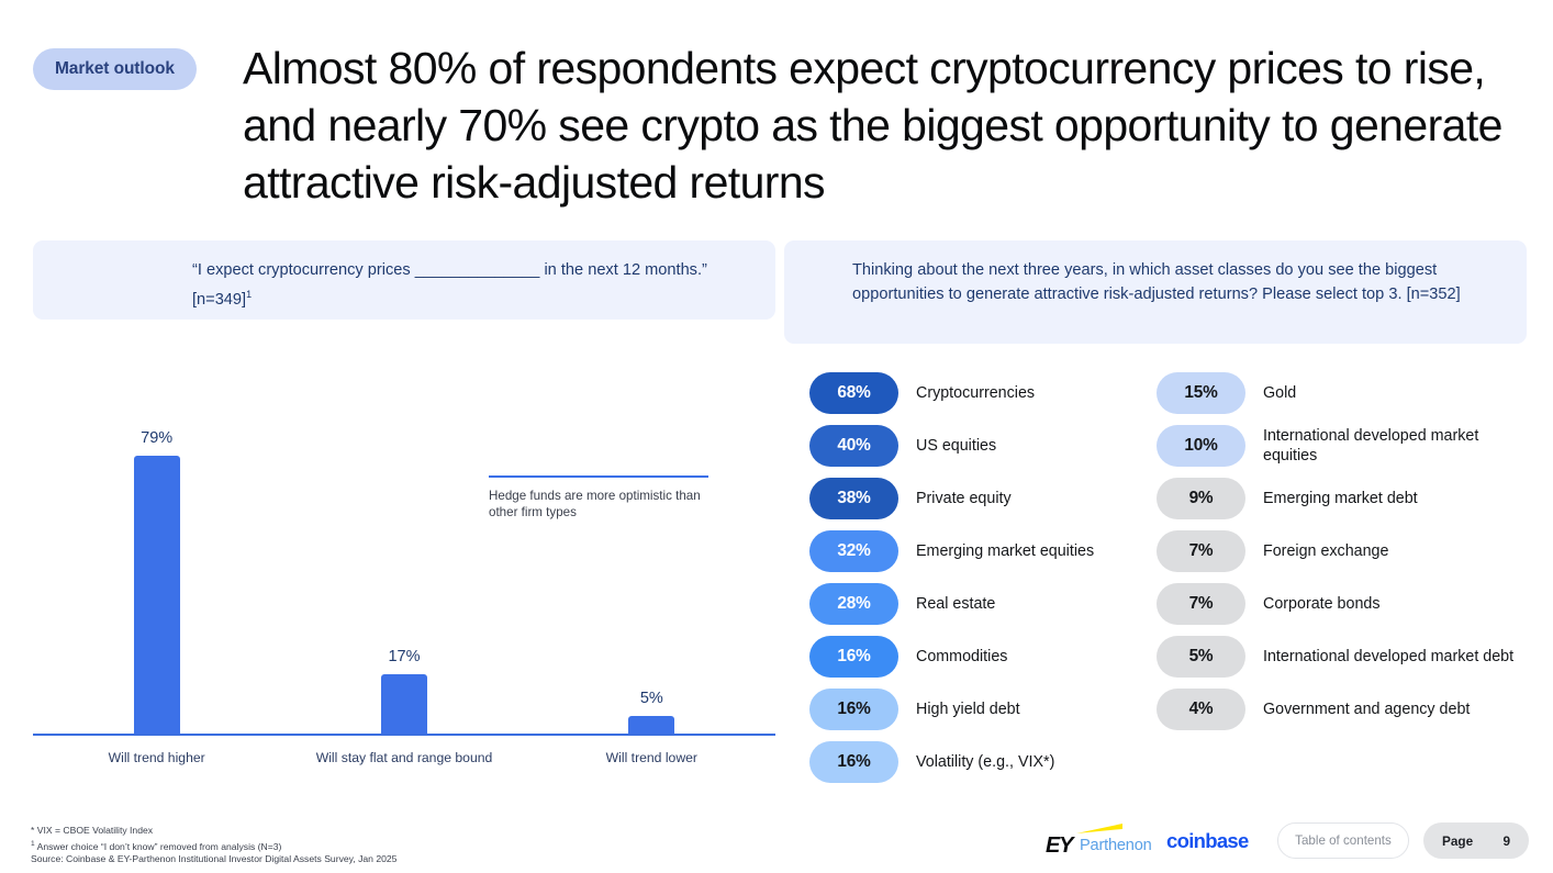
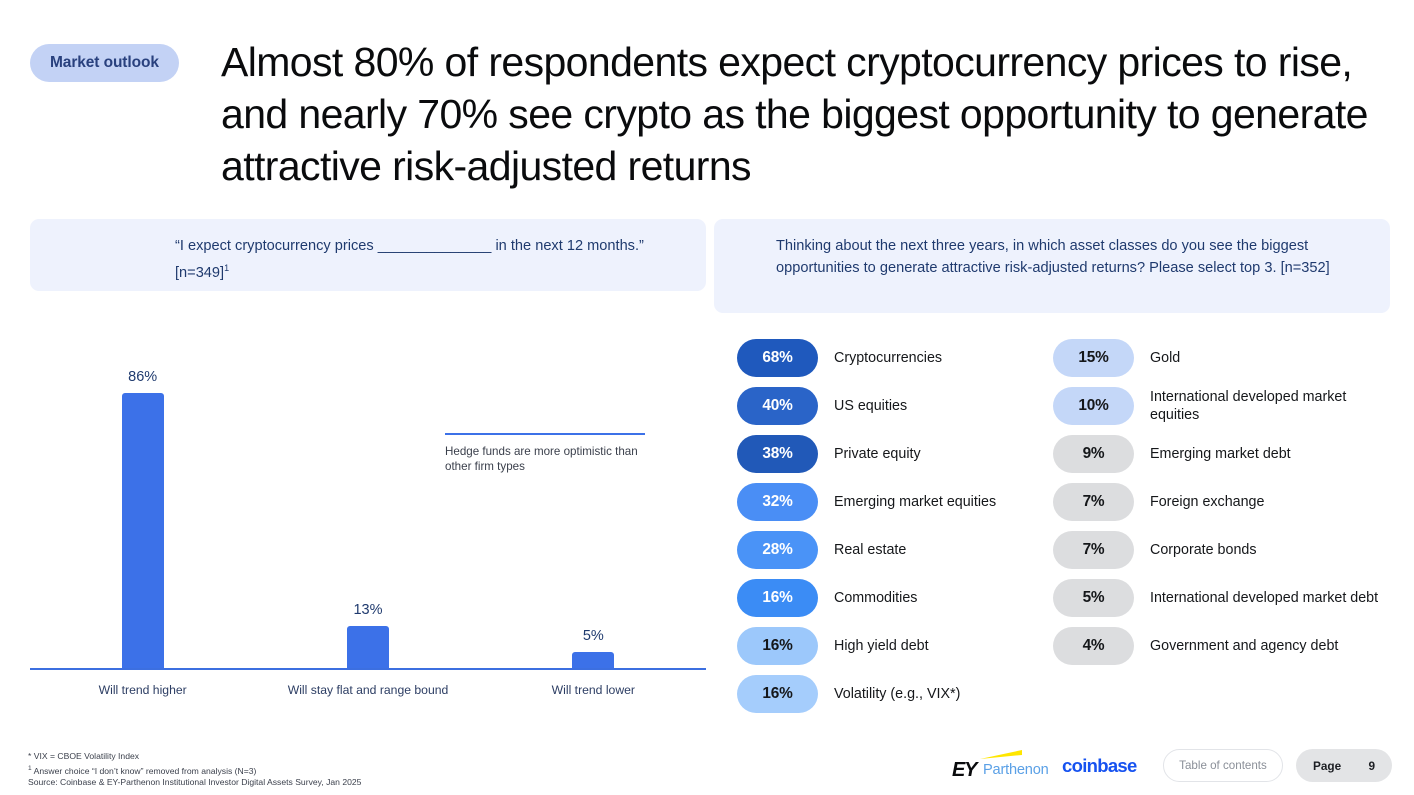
Will trend higher: 79% -> 86%
Will stay flat and range bound: 17% -> 13%
